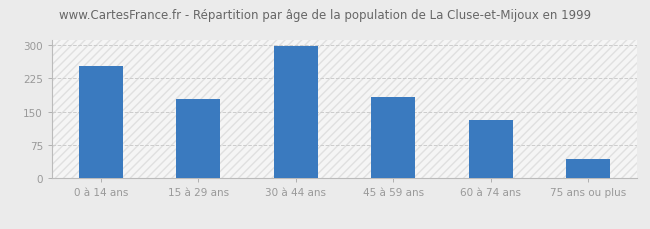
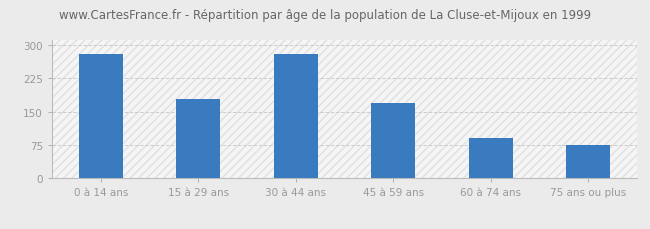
0 à 14 ans: 252 -> 280
30 à 44 ans: 298 -> 280
45 à 59 ans: 183 -> 170
60 à 74 ans: 132 -> 90
75 ans ou plus: 44 -> 75
